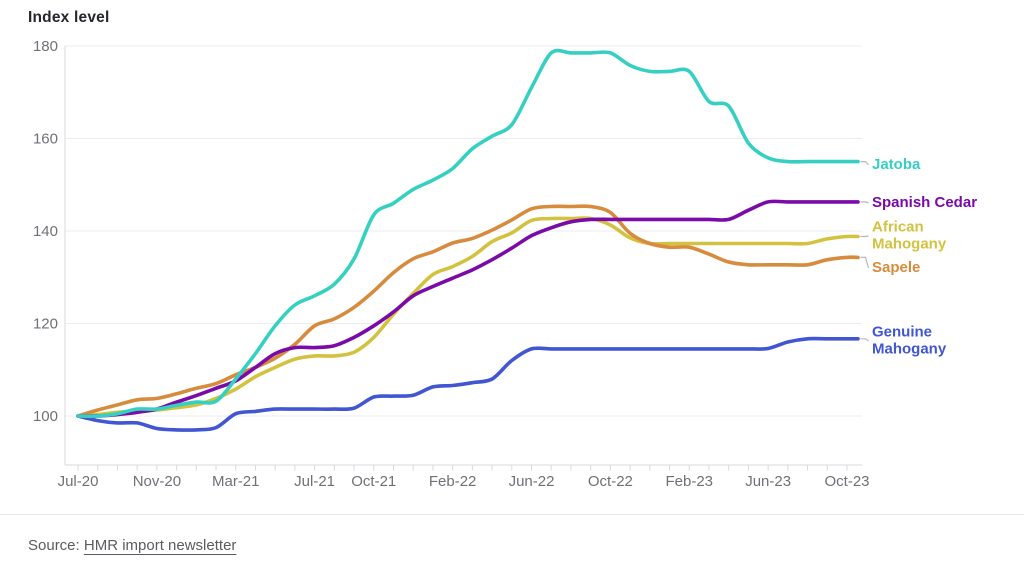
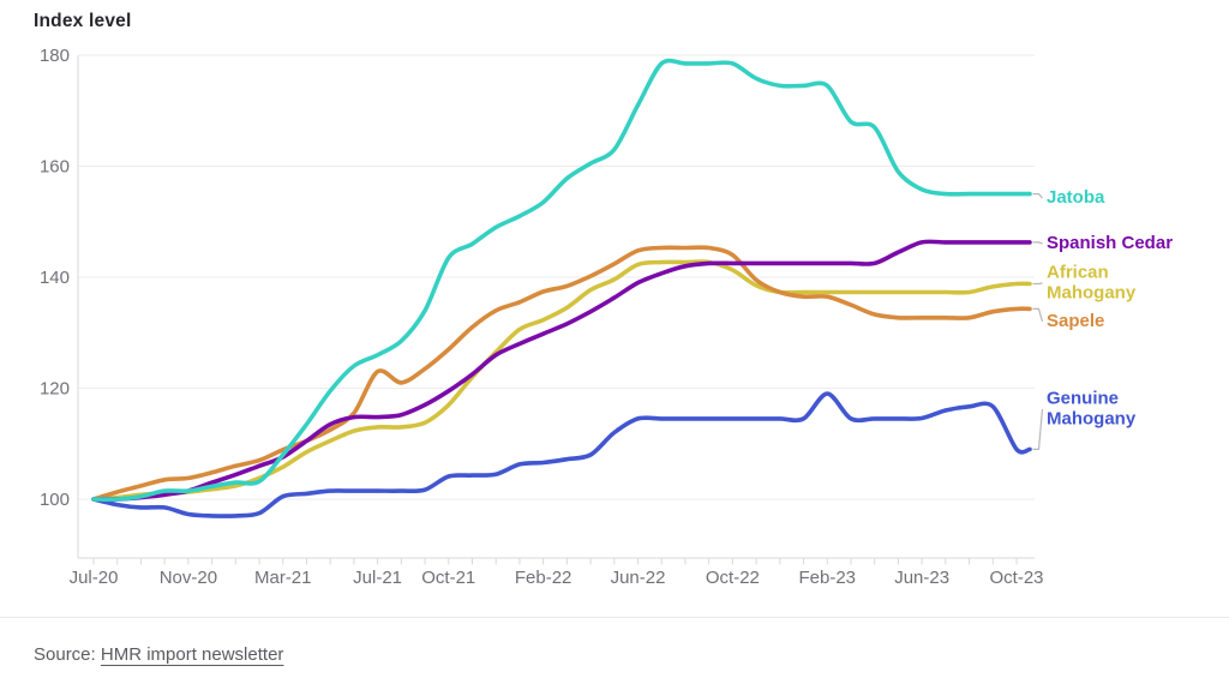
Sapele/Jul-21: 120 -> 123
Genuine Mahogany/Feb-23: 114 -> 119
Genuine Mahogany/Oct-23: 117 -> 109
